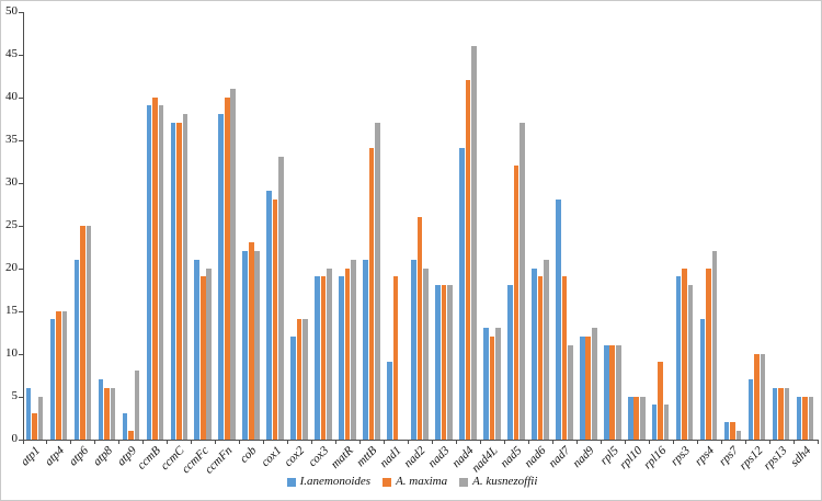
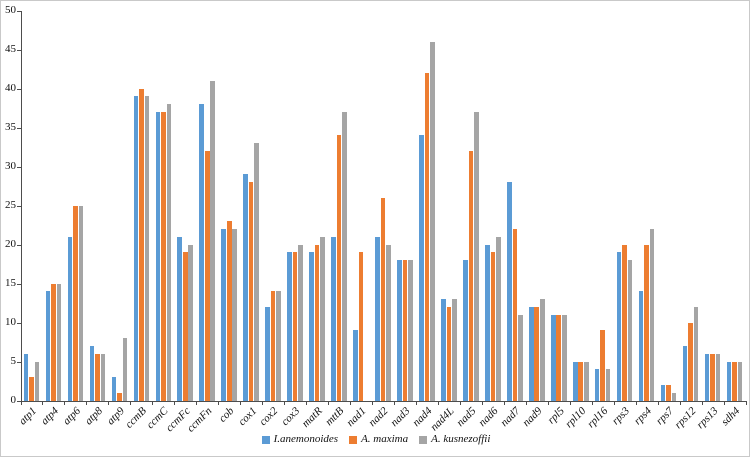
A. maxima/ccmFn: 40 -> 32
A. maxima/nad7: 19 -> 22
A. kusnezoffii/rps12: 10 -> 12
